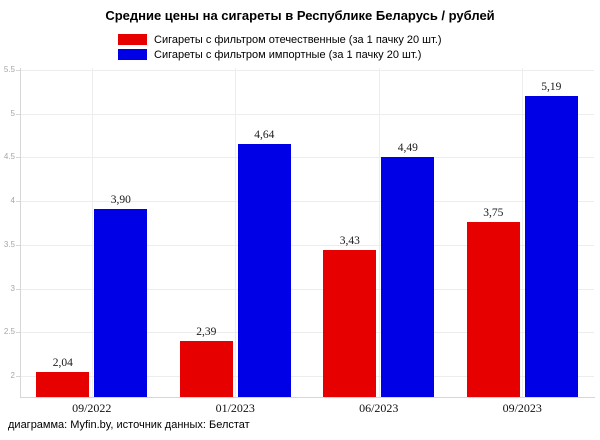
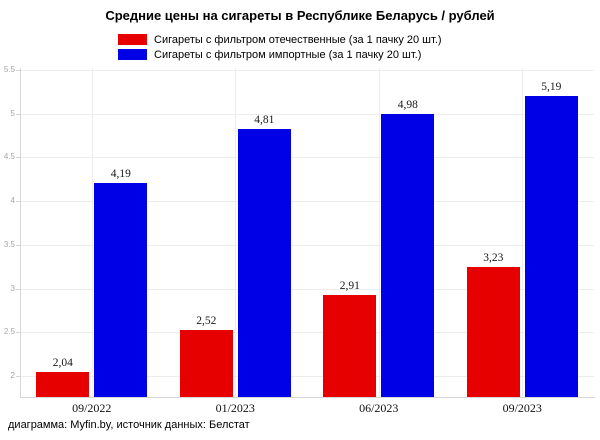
Сигареты с фильтром импортные (за 1 пачку 20 шт.)/09/2022: 3,90 -> 4,19
Сигареты с фильтром отечественные (за 1 пачку 20 шт.)/01/2023: 2,39 -> 2,52
Сигареты с фильтром импортные (за 1 пачку 20 шт.)/01/2023: 4,64 -> 4,81
Сигареты с фильтром отечественные (за 1 пачку 20 шт.)/06/2023: 3,43 -> 2,91
Сигареты с фильтром импортные (за 1 пачку 20 шт.)/06/2023: 4,49 -> 4,98
Сигареты с фильтром отечественные (за 1 пачку 20 шт.)/09/2023: 3,75 -> 3,23
